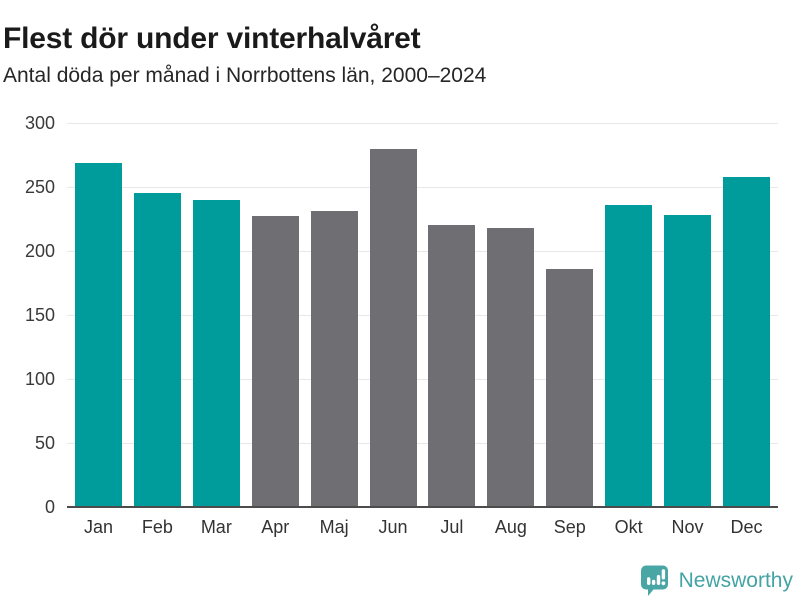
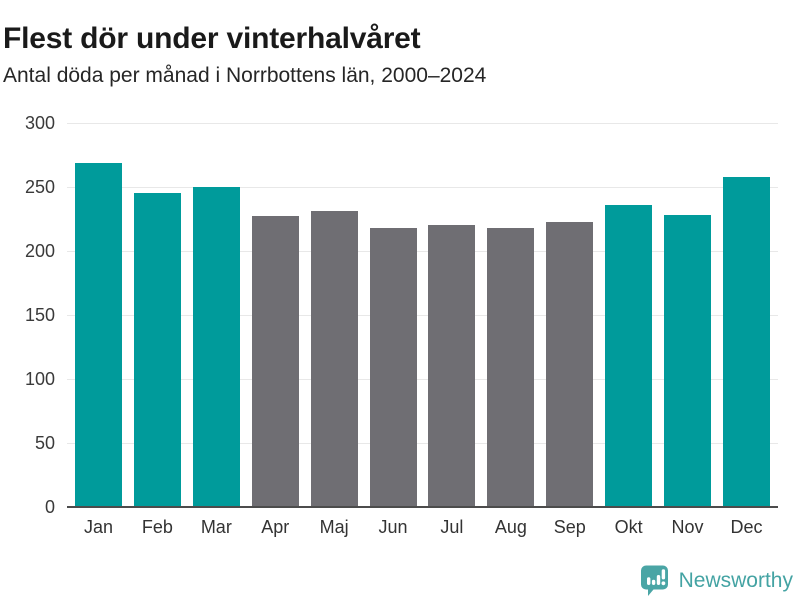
Mar: 240 -> 250
Jun: 280 -> 218
Sep: 186 -> 223
